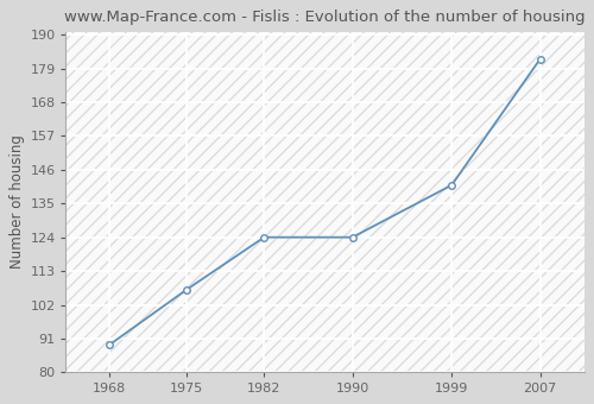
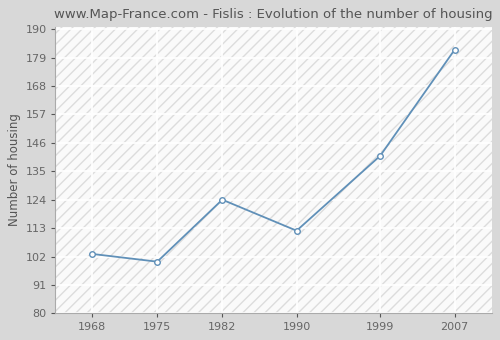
1968: 89 -> 103
1975: 107 -> 100
1990: 124 -> 112
